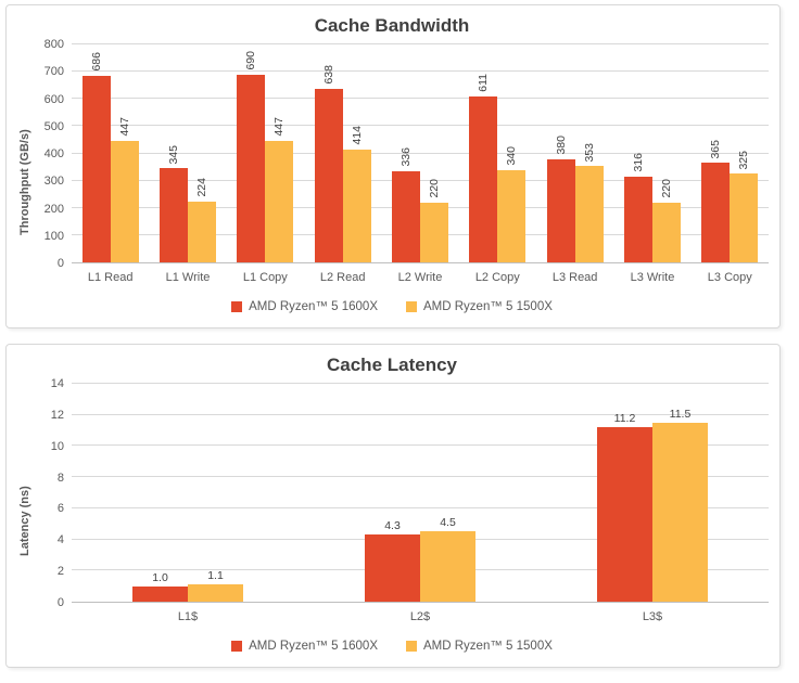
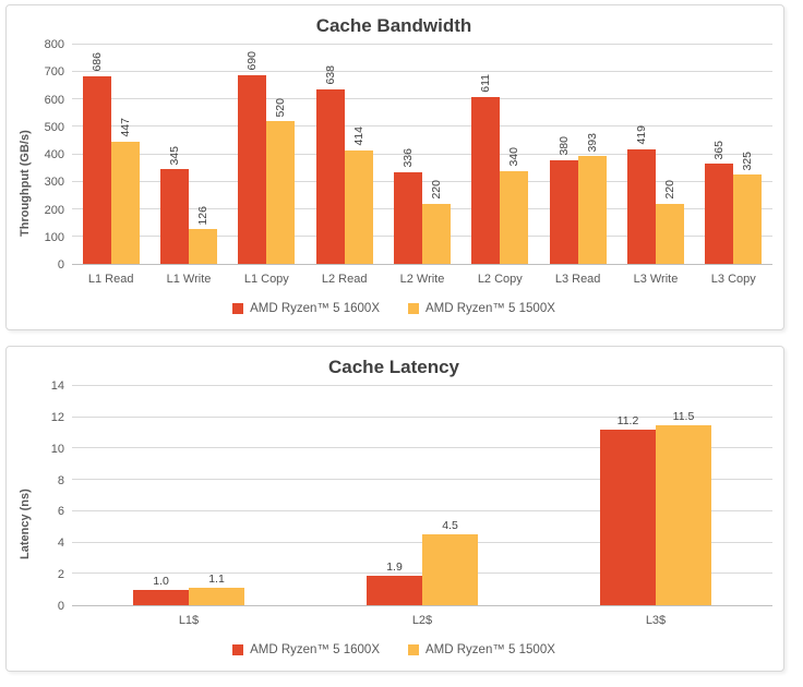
Cache Bandwidth/AMD Ryzen™ 5 1500X/L1 Write: 224 -> 126
Cache Bandwidth/AMD Ryzen™ 5 1500X/L1 Copy: 447 -> 520
Cache Bandwidth/AMD Ryzen™ 5 1500X/L3 Read: 353 -> 393
Cache Bandwidth/AMD Ryzen™ 5 1600X/L3 Write: 316 -> 419
Cache Latency/AMD Ryzen™ 5 1600X/L2$: 4.3 -> 1.9
